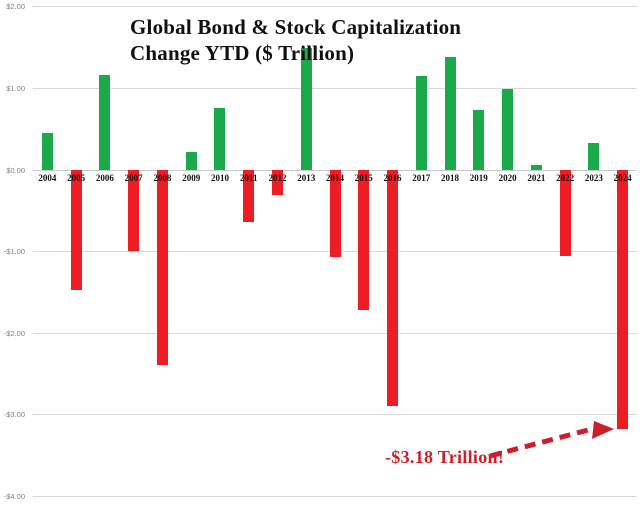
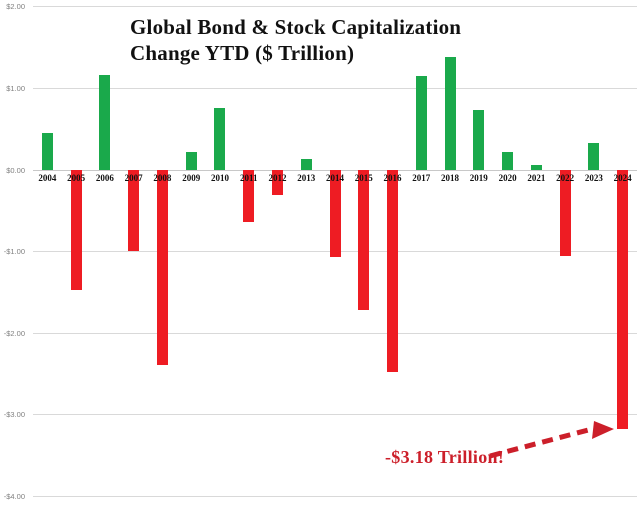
2013: $1.5 -> $0.1
2016: -$2.9 -> -$2.5
2020: $1.0 -> $0.2
